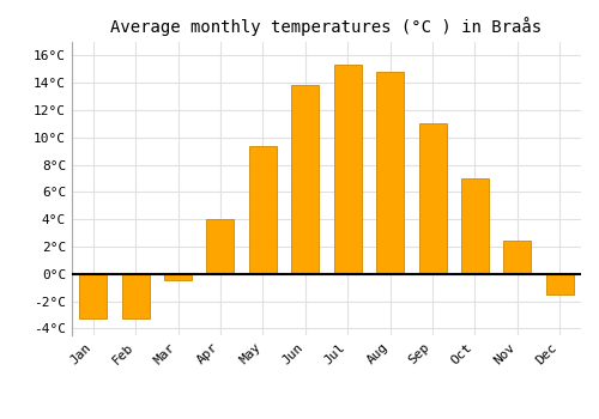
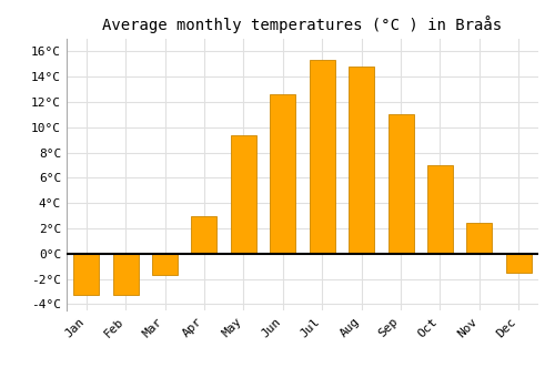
Mar: -0.5°C -> -1.7°C
Apr: 4.0°C -> 3.0°C
Jun: 13.8°C -> 12.6°C
